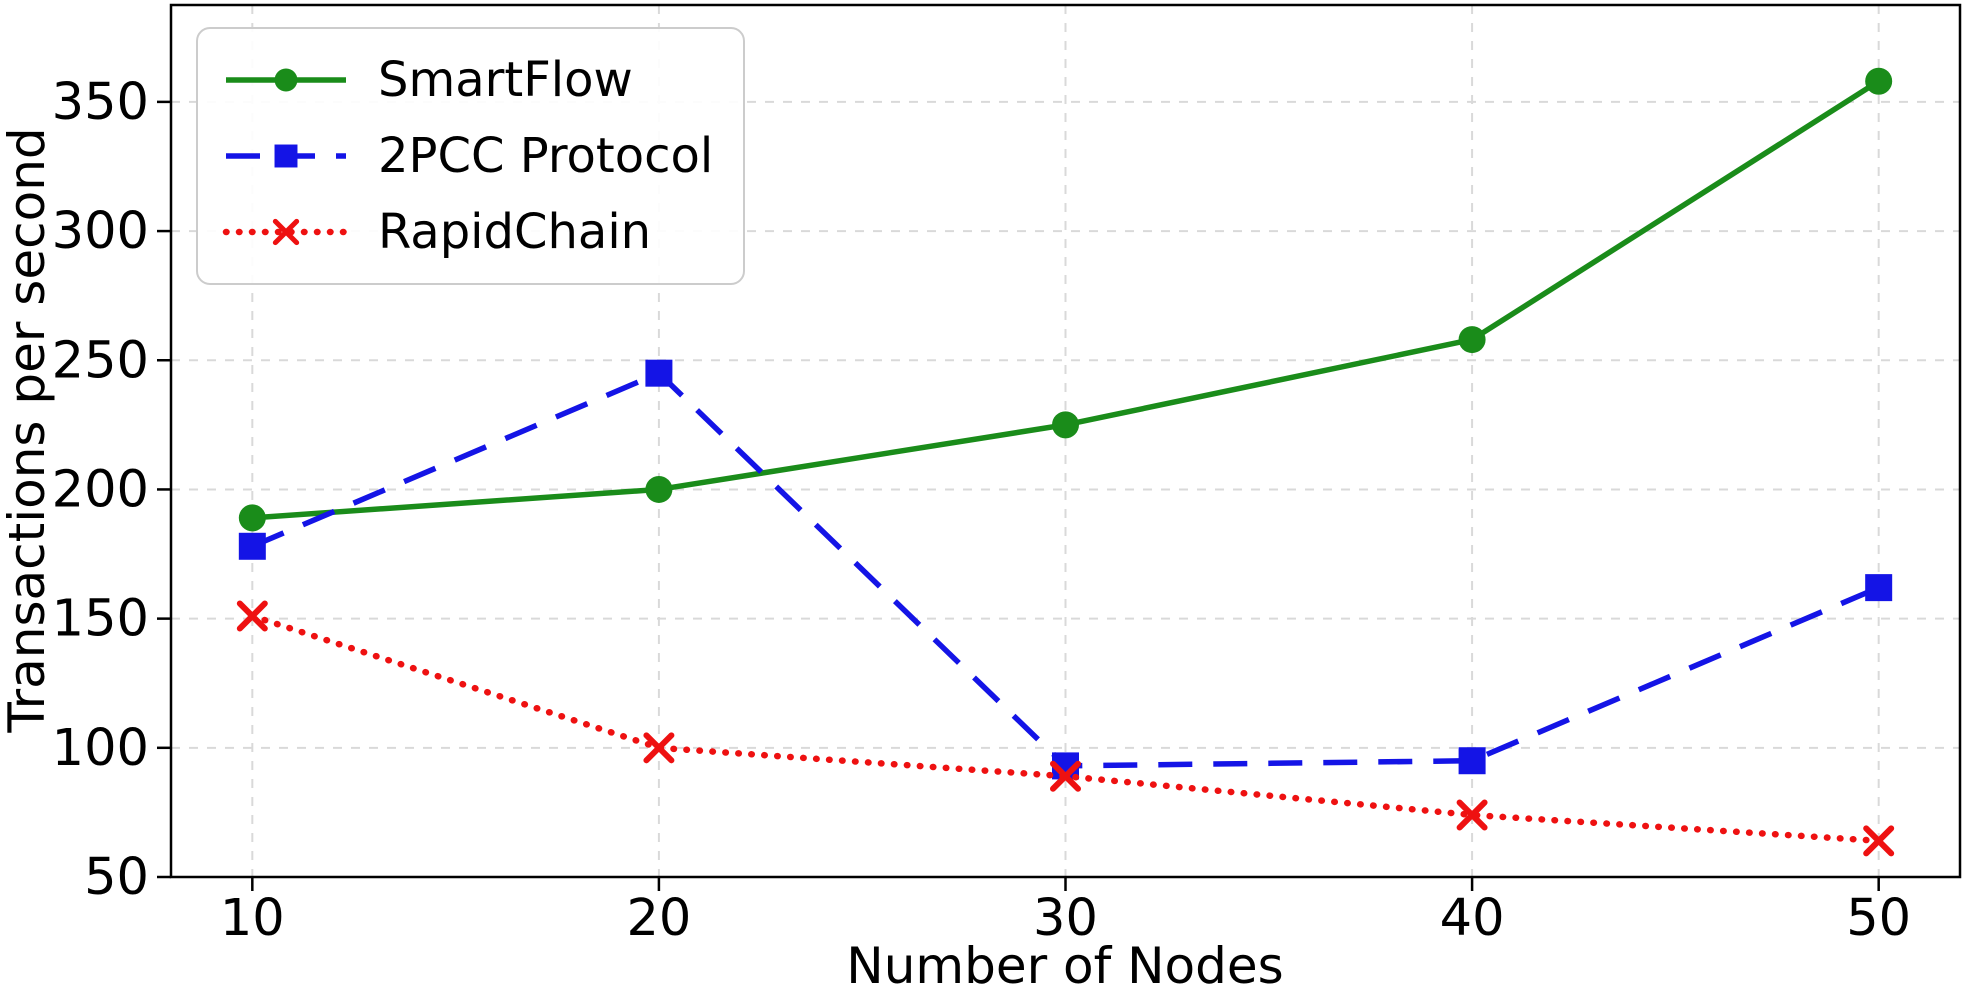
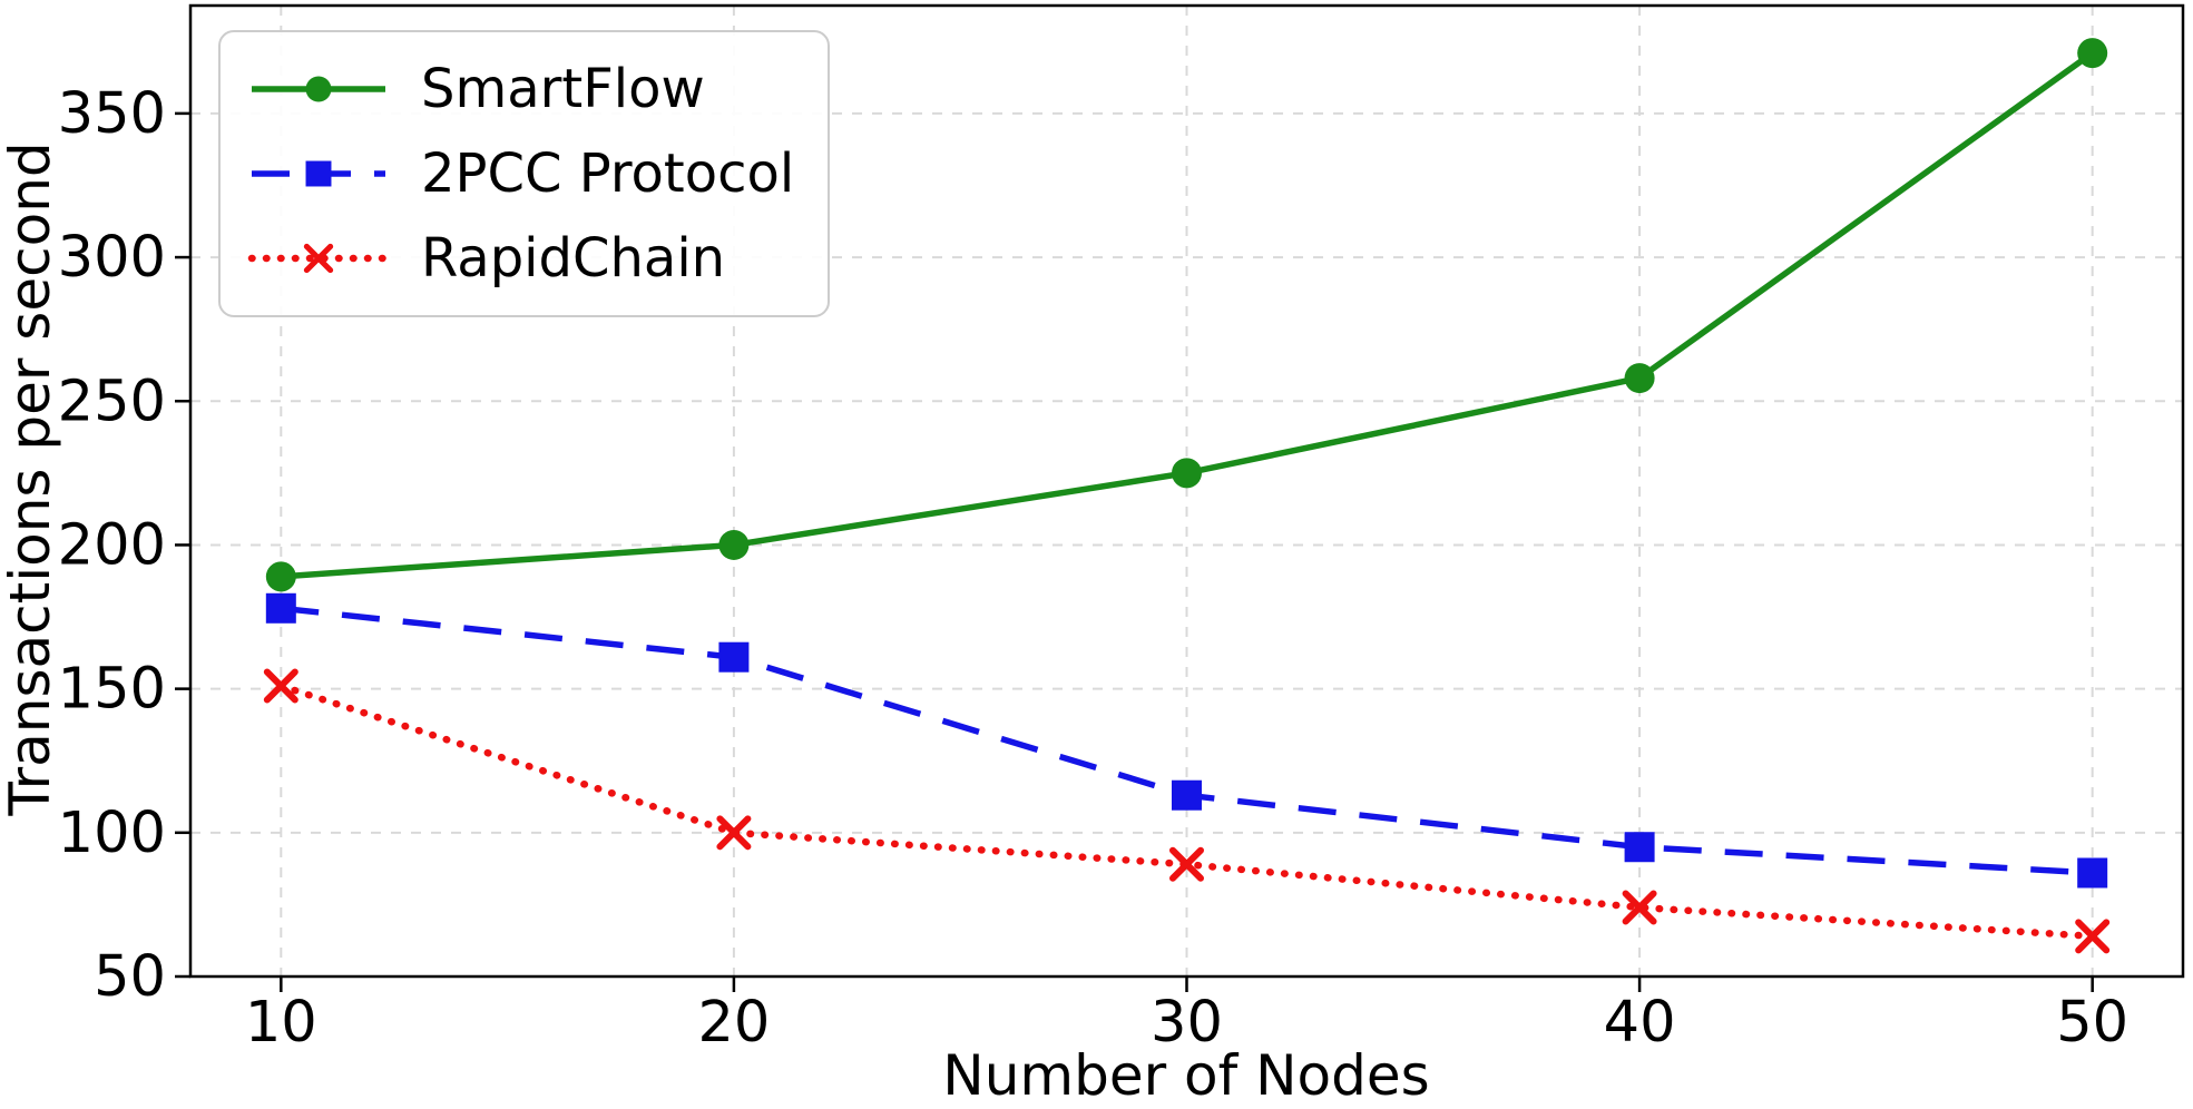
2PCC Protocol/20: 245 -> 161
2PCC Protocol/30: 93 -> 113
SmartFlow/50: 358 -> 371
2PCC Protocol/50: 162 -> 86
